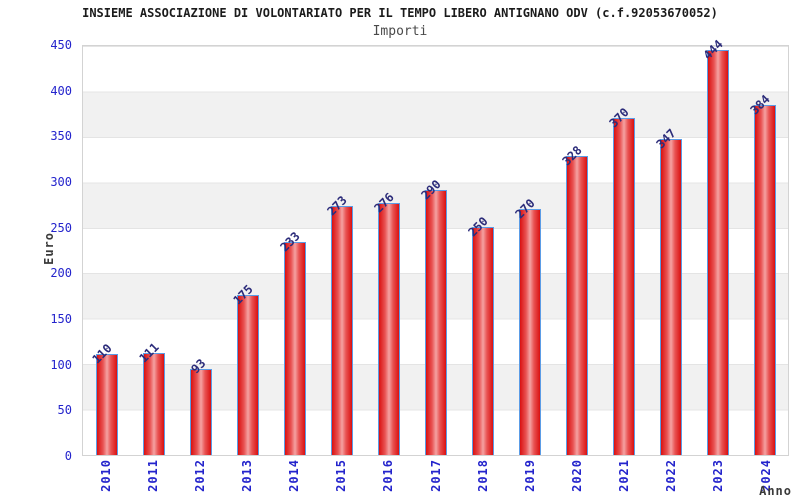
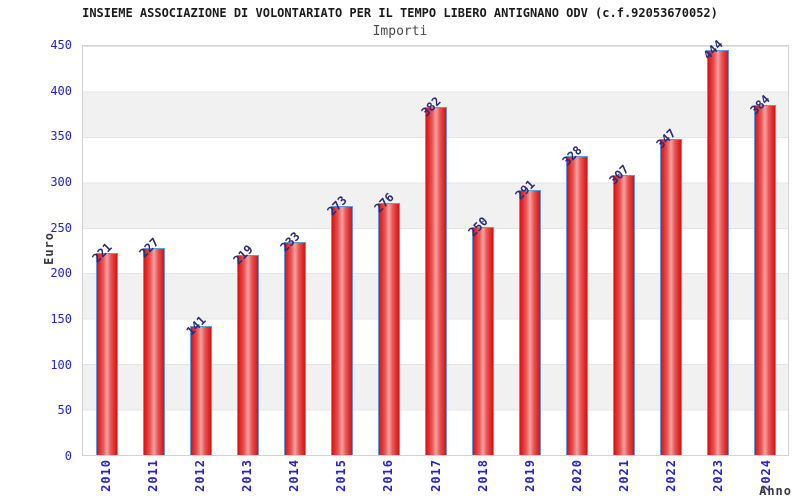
2010: 110 -> 221
2011: 111 -> 227
2012: 93 -> 141
2013: 175 -> 219
2017: 290 -> 382
2019: 270 -> 291
2021: 370 -> 307
